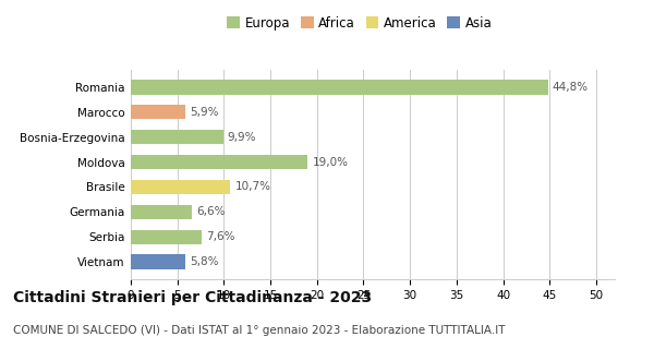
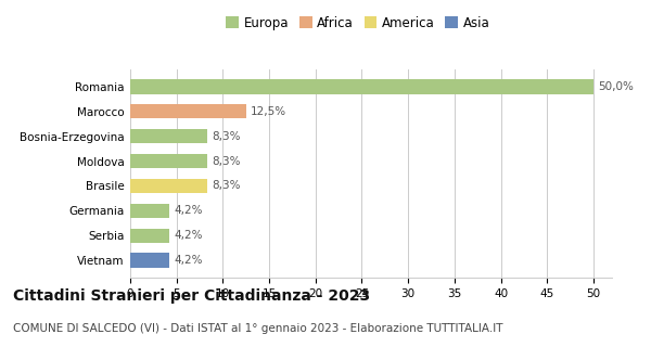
Romania: 44,8% -> 50,0%
Marocco: 5,9% -> 12,5%
Bosnia-Erzegovina: 9,9% -> 8,3%
Moldova: 19,0% -> 8,3%
Brasile: 10,7% -> 8,3%
Germania: 6,6% -> 4,2%
Serbia: 7,6% -> 4,2%
Vietnam: 5,8% -> 4,2%
